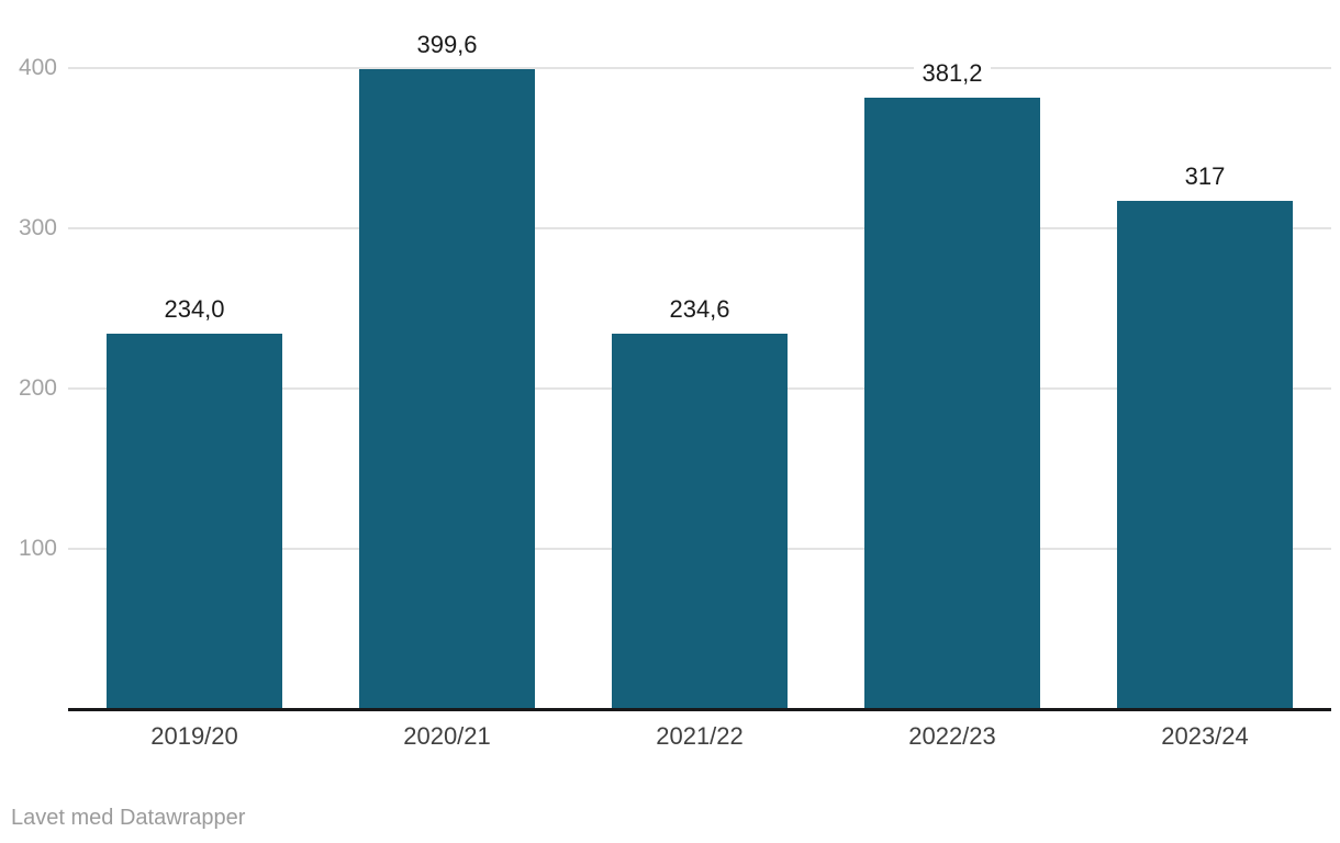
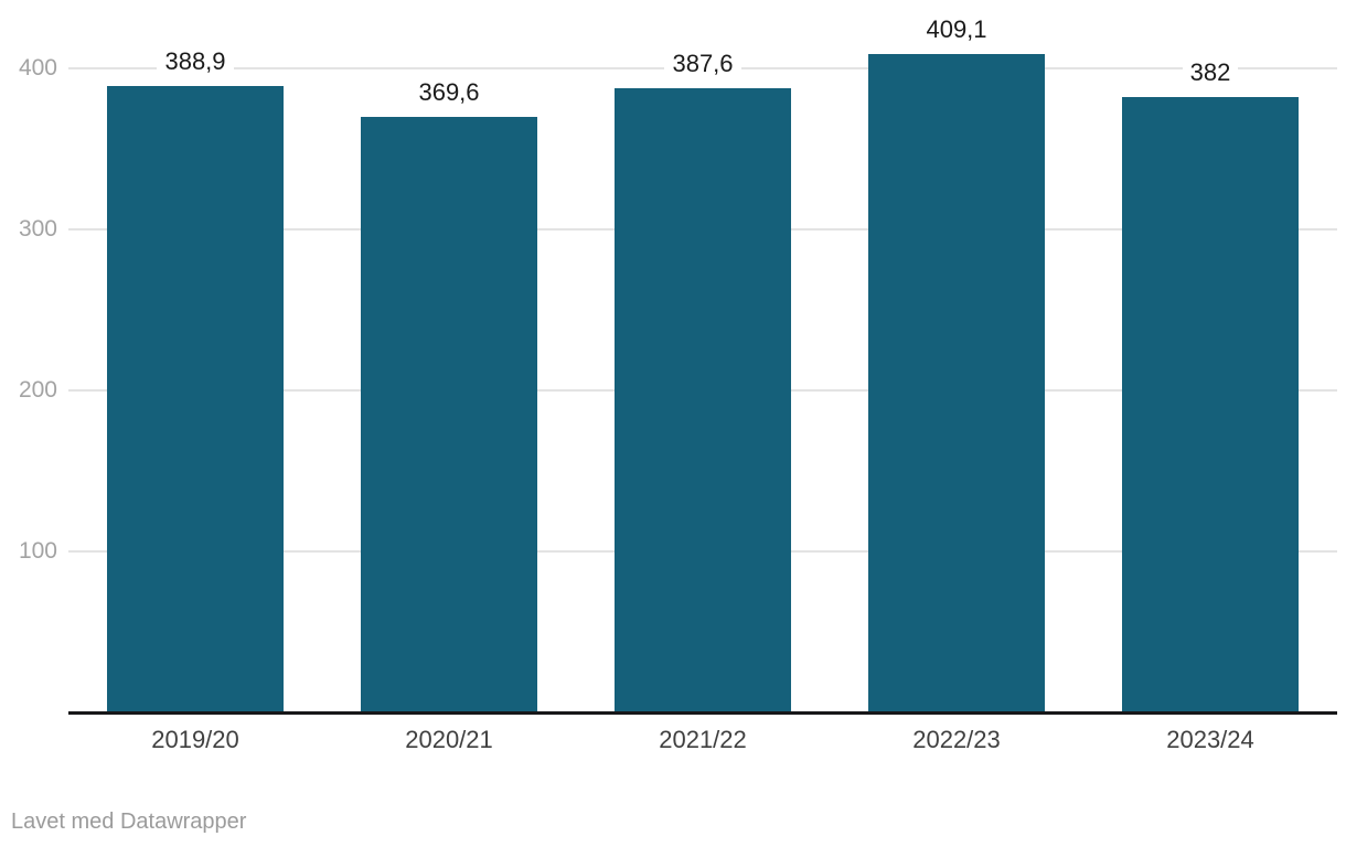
2019/20: 234,0 -> 388,9
2020/21: 399,6 -> 369,6
2021/22: 234,6 -> 387,6
2022/23: 381,2 -> 409,1
2023/24: 317 -> 382
